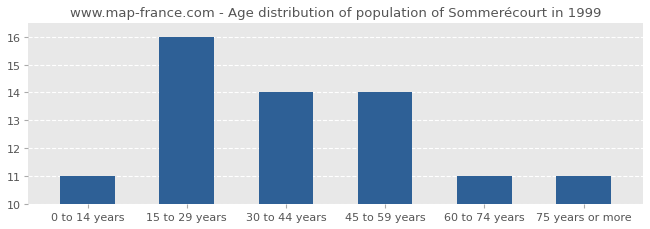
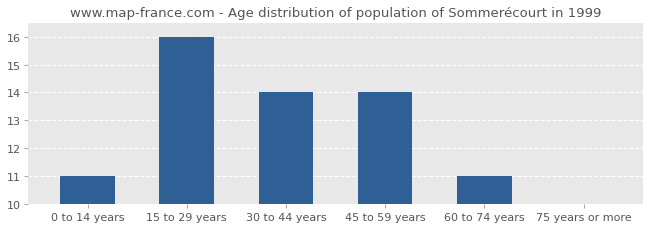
75 years or more: 11 -> 10
